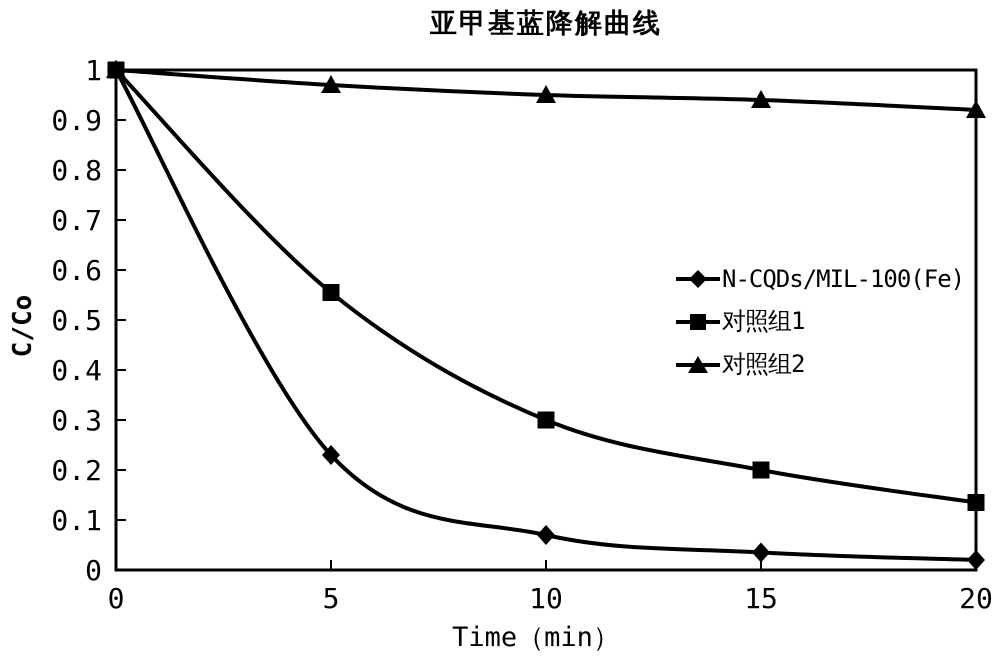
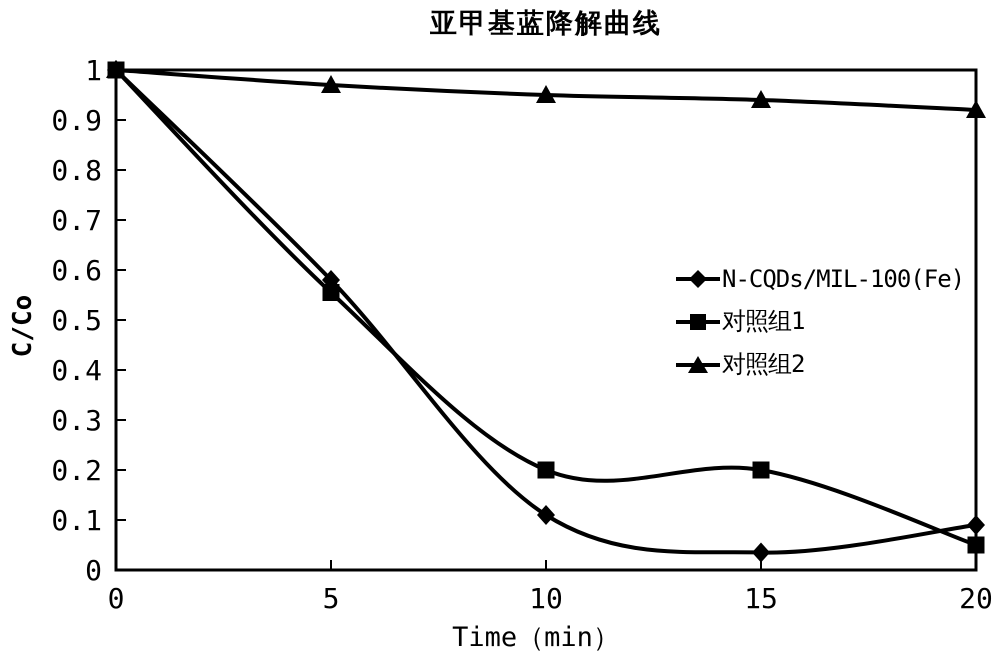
N-CQDs/MIL-100(Fe)/5: 0.23 -> 0.58
N-CQDs/MIL-100(Fe)/10: 0.07 -> 0.11
对照组1/10: 0.30 -> 0.20
N-CQDs/MIL-100(Fe)/20: 0.02 -> 0.09
对照组1/20: 0.14 -> 0.05
